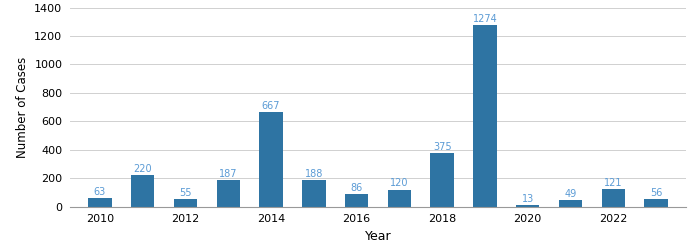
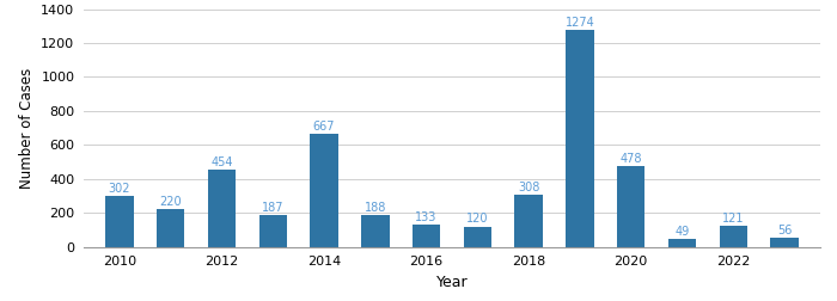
2010: 63 -> 302
2012: 55 -> 454
2016: 86 -> 133
2018: 375 -> 308
2020: 13 -> 478
